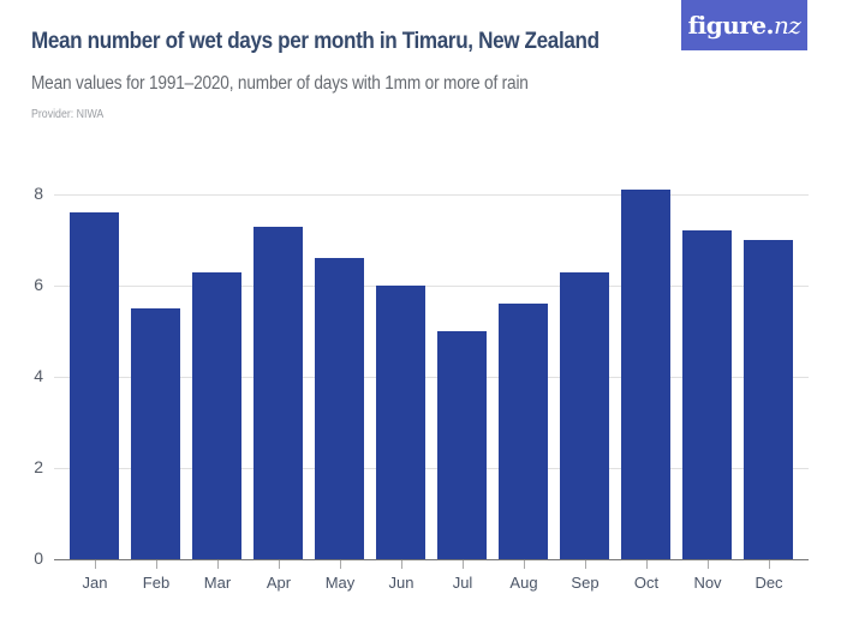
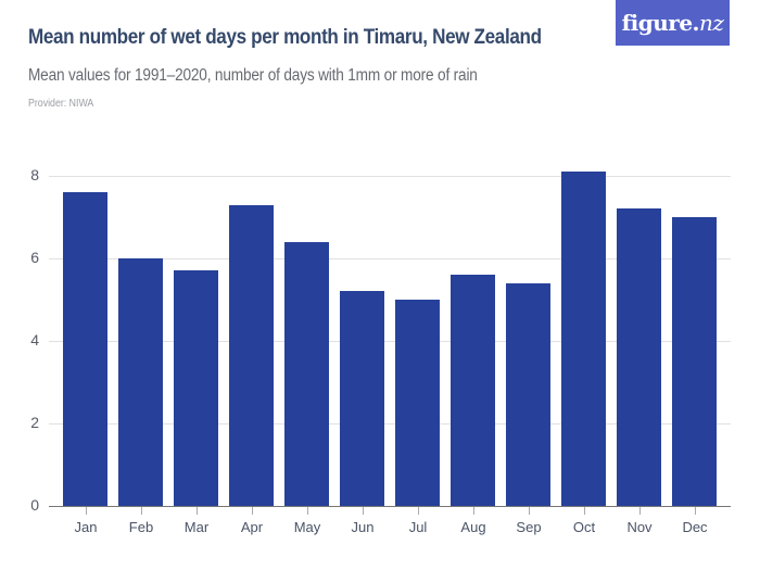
Feb: 5.5 -> 6.0
Mar: 6.3 -> 5.7
May: 6.6 -> 6.4
Jun: 6.0 -> 5.2
Sep: 6.3 -> 5.4
